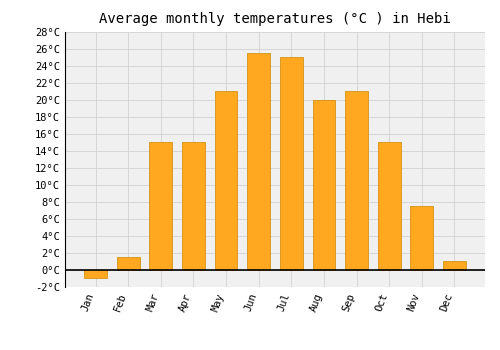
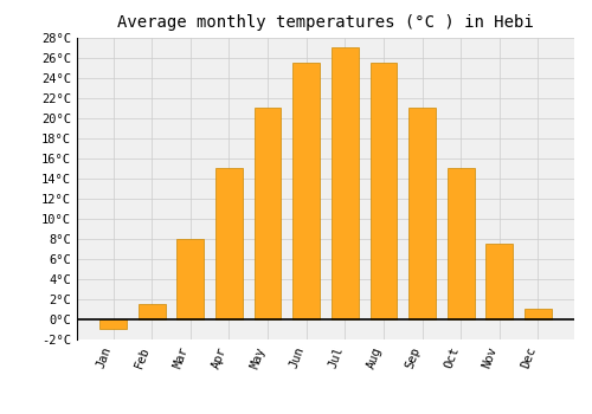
Mar: 15.0°C -> 8.0°C
Jul: 25.0°C -> 27.0°C
Aug: 20.0°C -> 25.5°C
